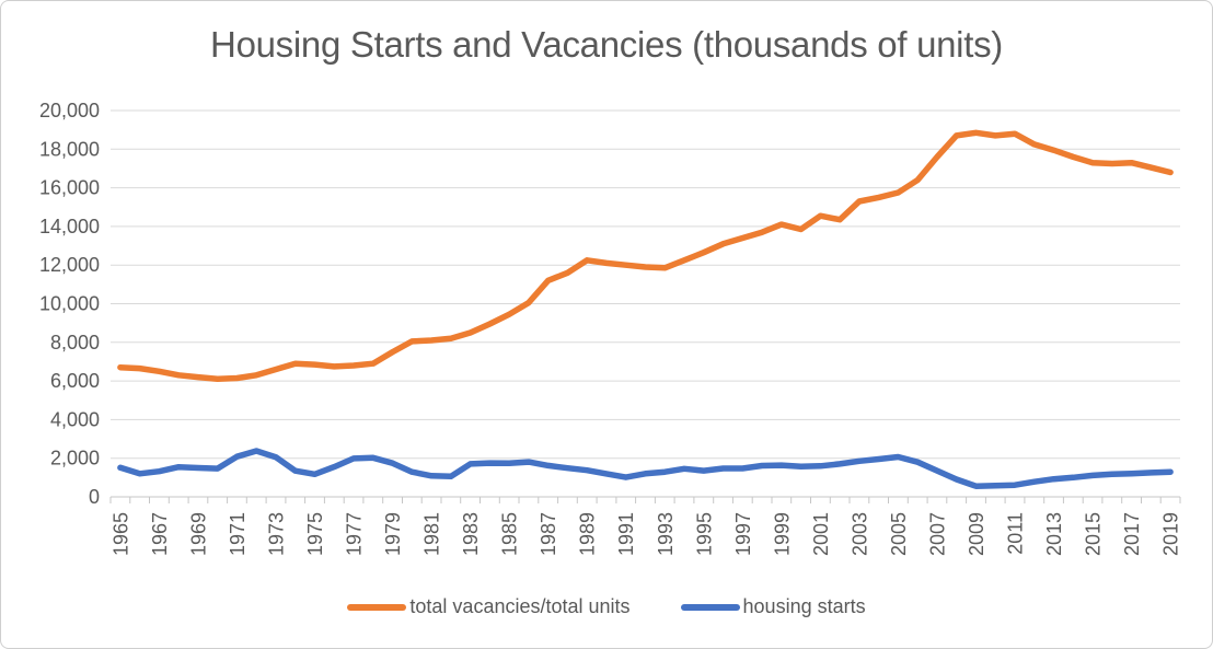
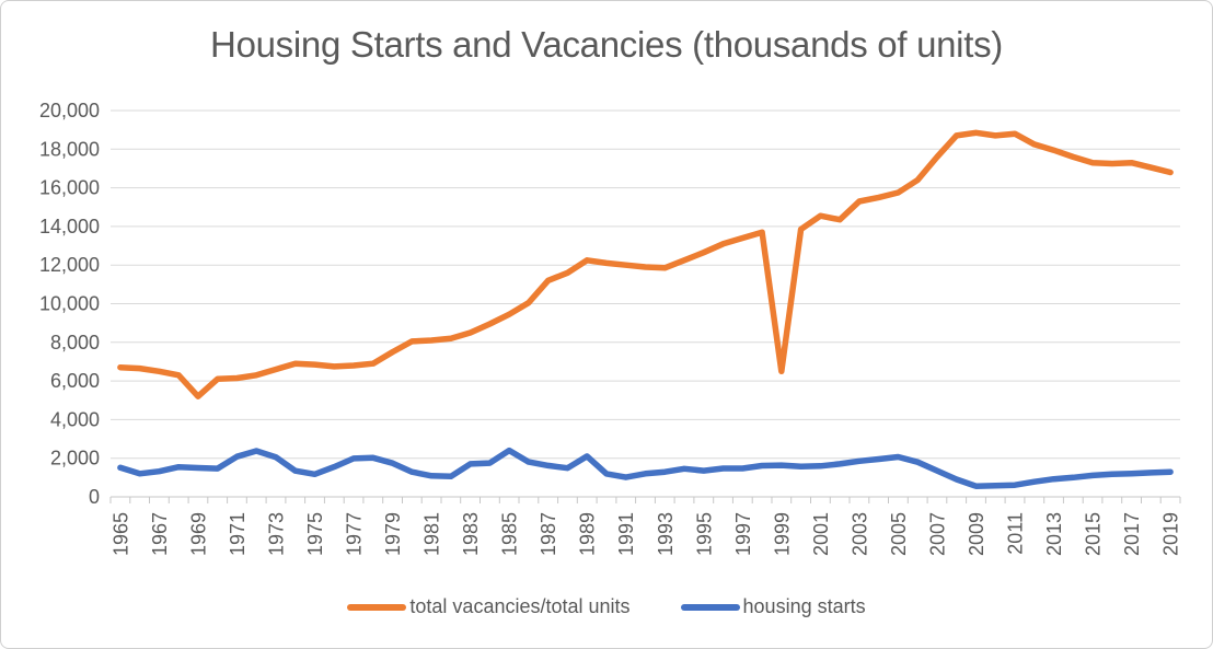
total vacancies/total units/1969: 6200 -> 5200
housing starts/1985: 1700 -> 2400
housing starts/1989: 1400 -> 2100
total vacancies/total units/1999: 14100 -> 6500
